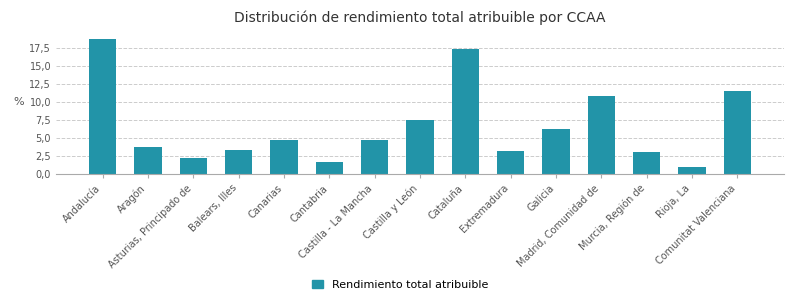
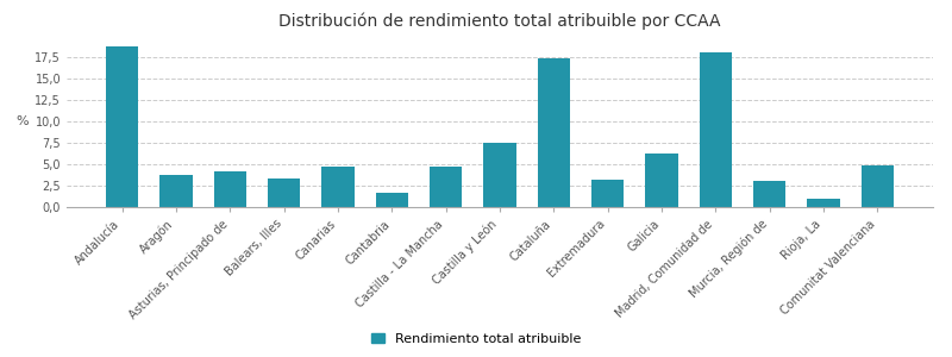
Asturias, Principado de: 2,2 -> 4,2
Madrid, Comunidad de: 10,8 -> 18,0
Comunitat Valenciana: 11,5 -> 4,8
